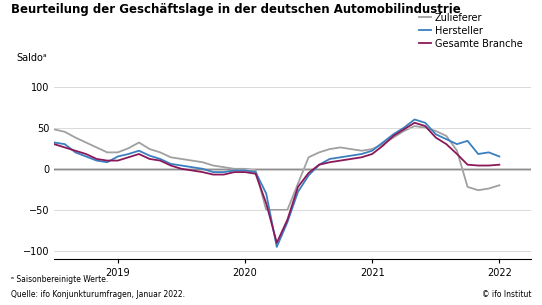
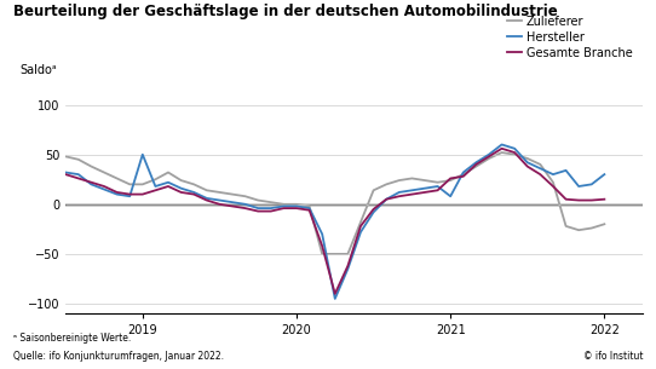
Hersteller/2019: 15 -> 50
Hersteller/2021: 22 -> 8
Gesamte Branche/2021: 18 -> 26
Hersteller/2022: 15 -> 30
